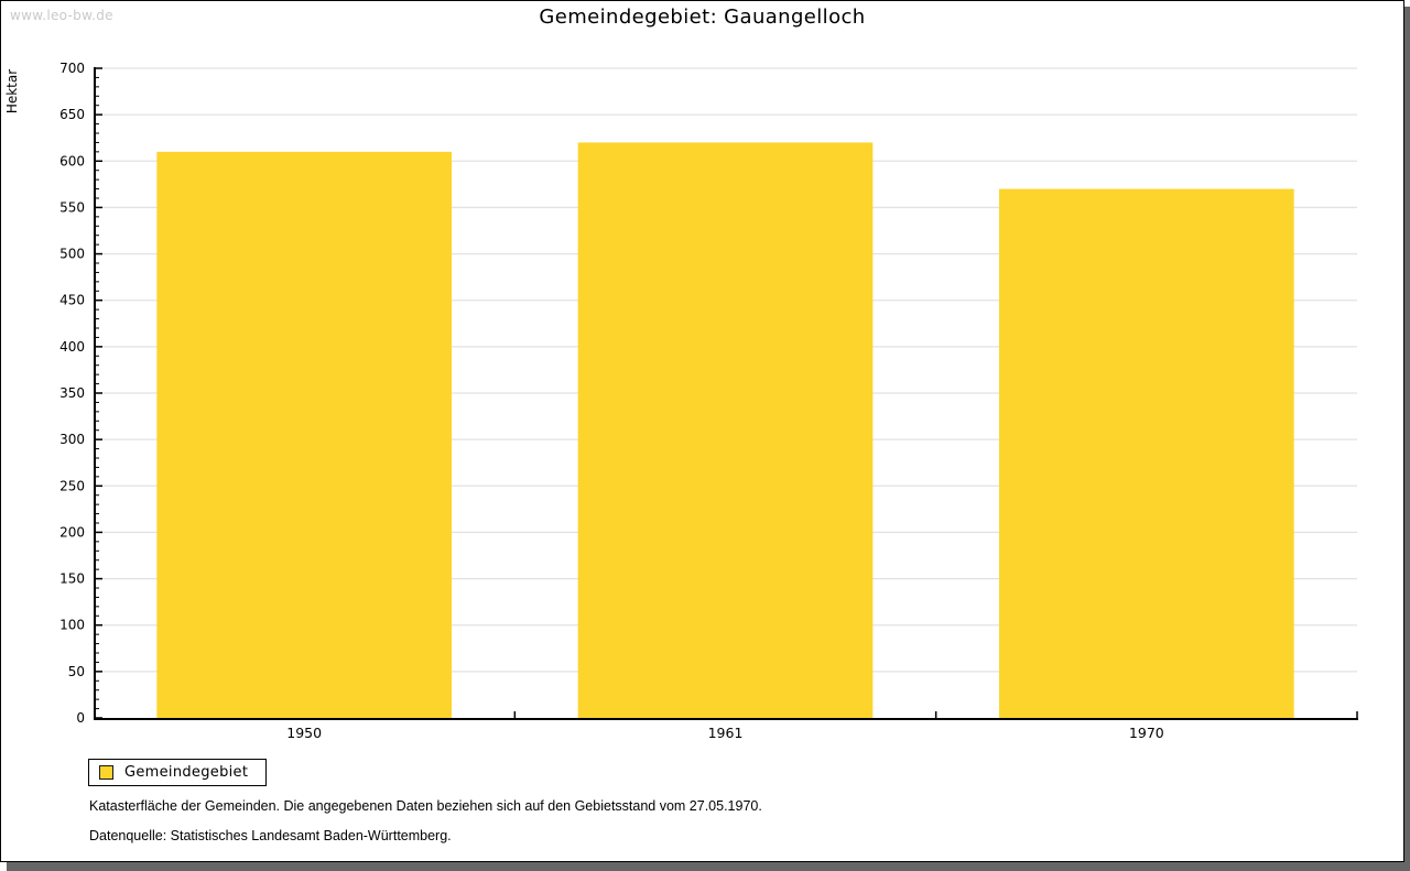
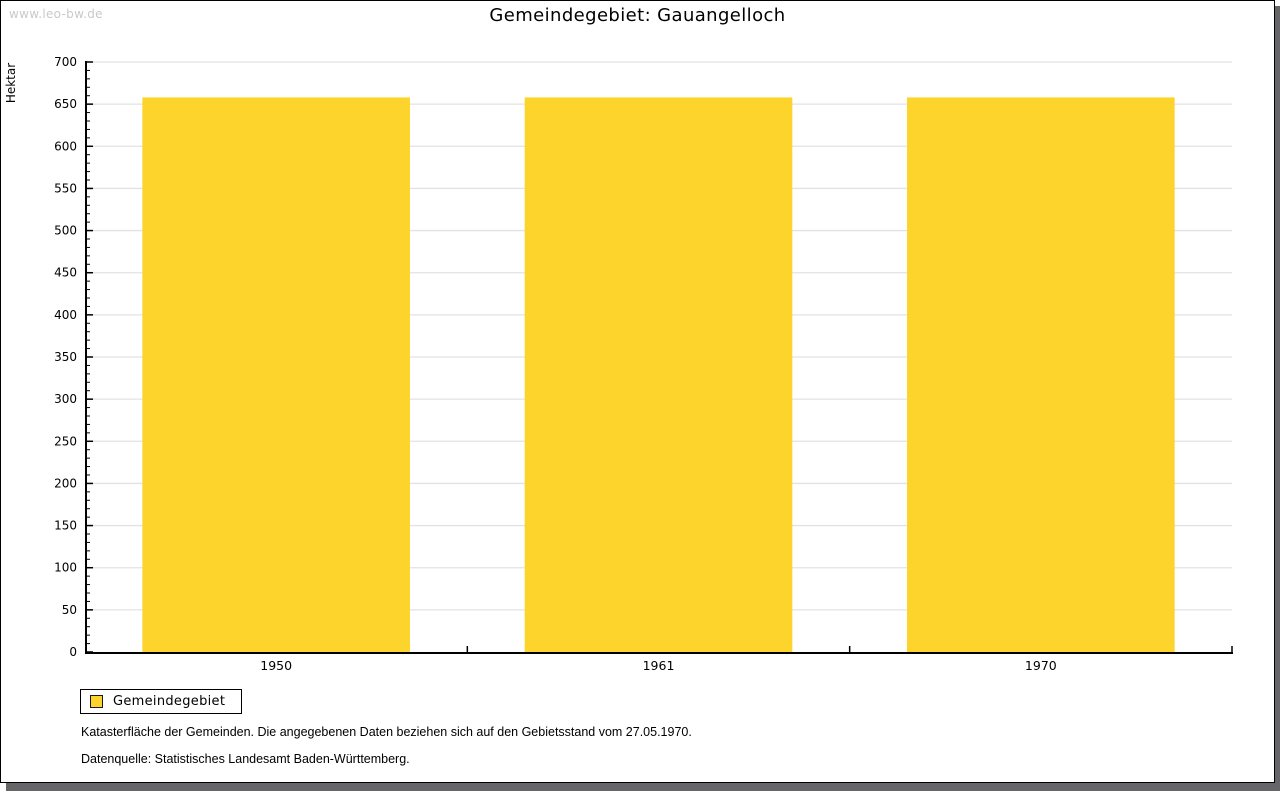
1950: 610 -> 660
1961: 620 -> 660
1970: 570 -> 660
